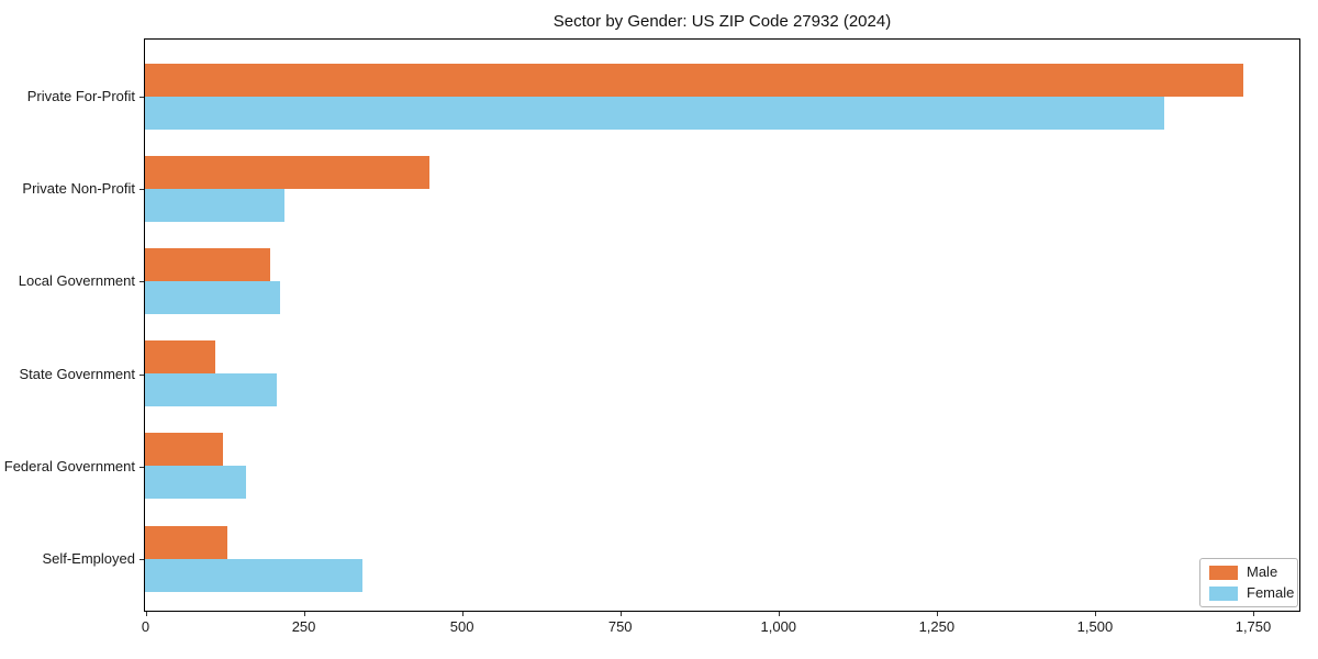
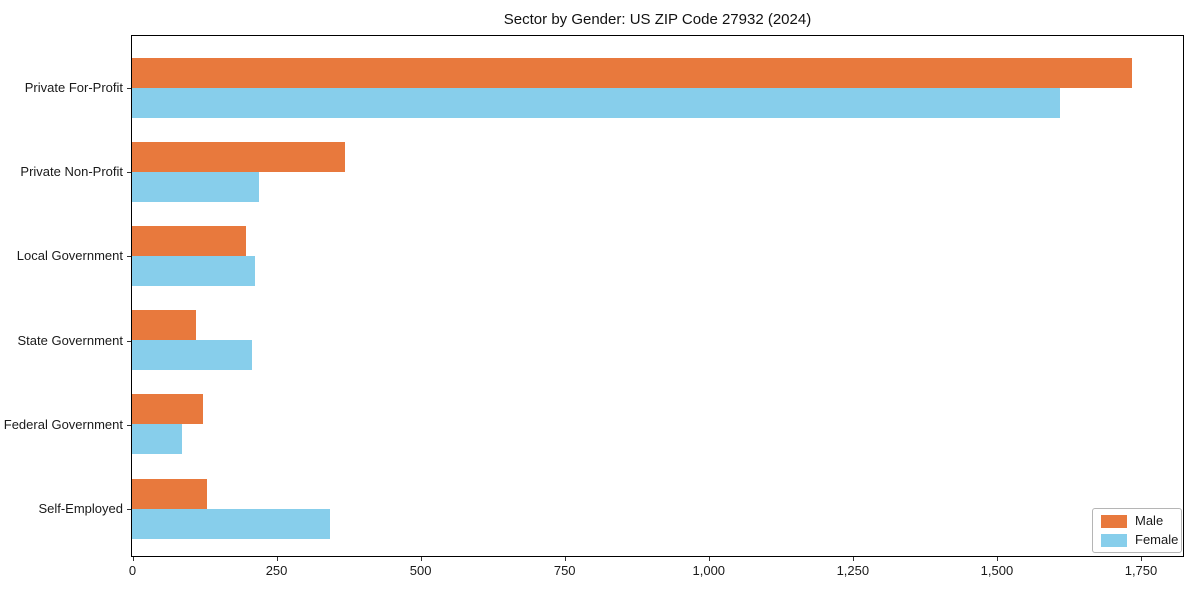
Male/Private Non-Profit: 450 -> 370
Female/Federal Government: 160 -> 90
